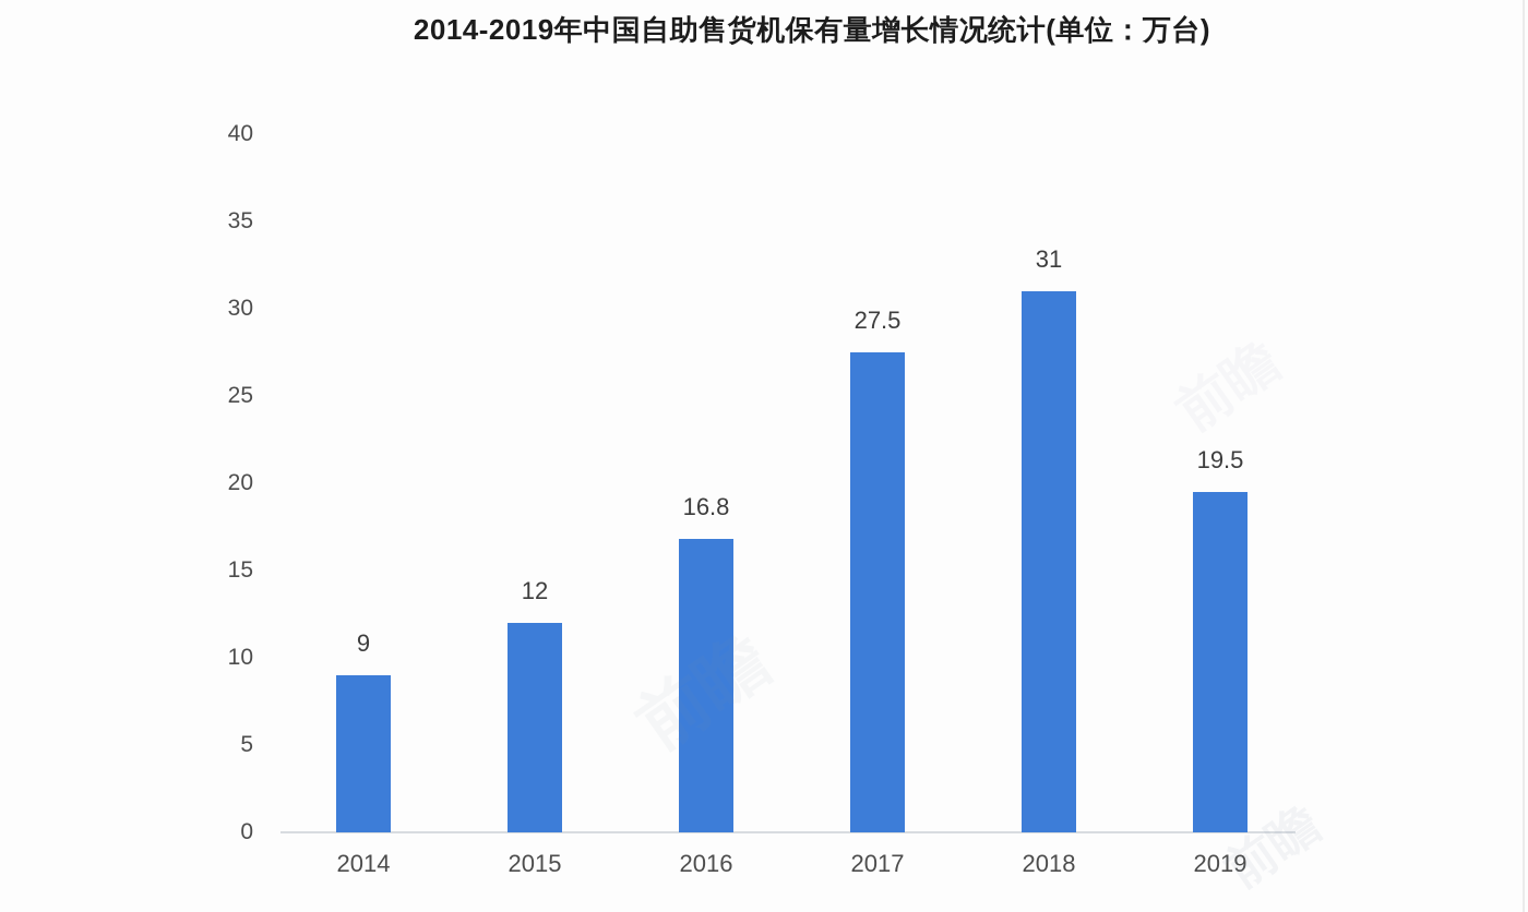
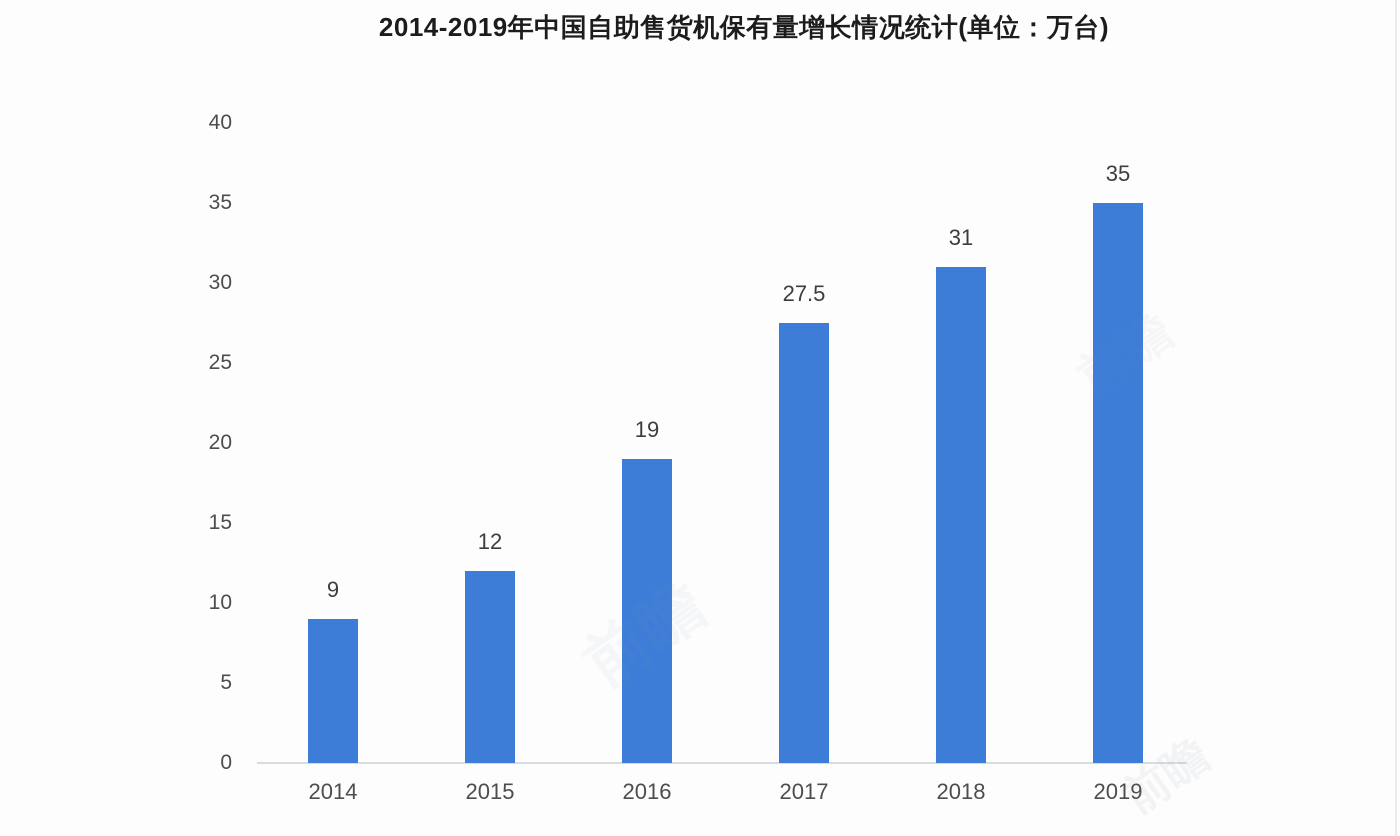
2016: 16.8 -> 19
2019: 19.5 -> 35
